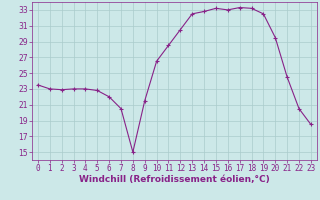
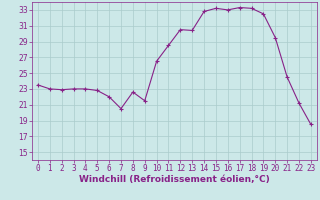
8: 15.0 -> 22.6
13: 32.5 -> 30.4
22: 20.5 -> 21.2
